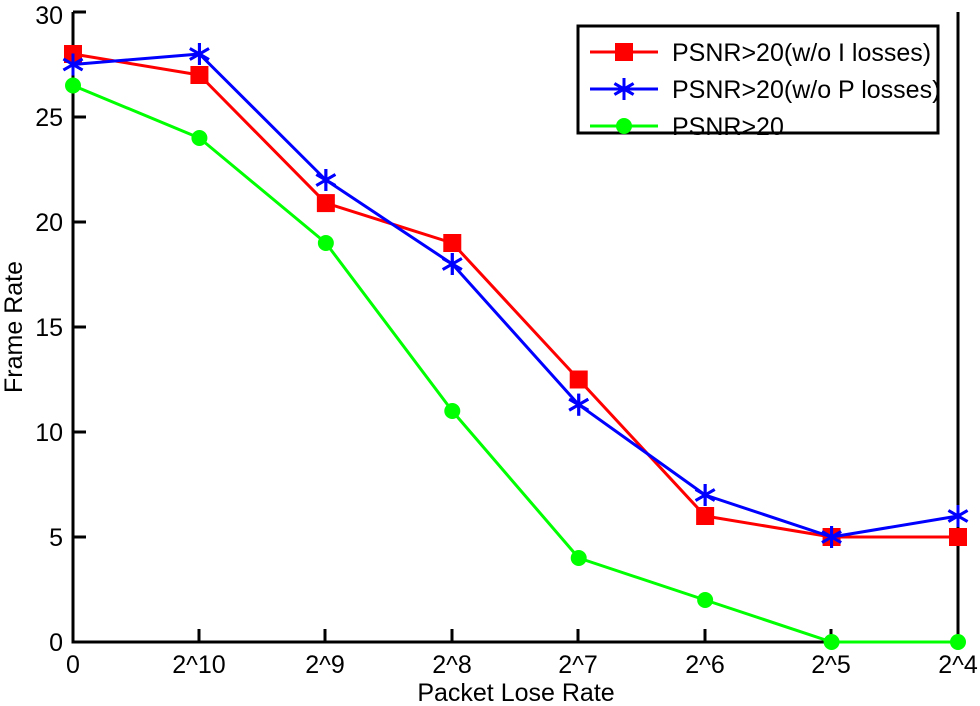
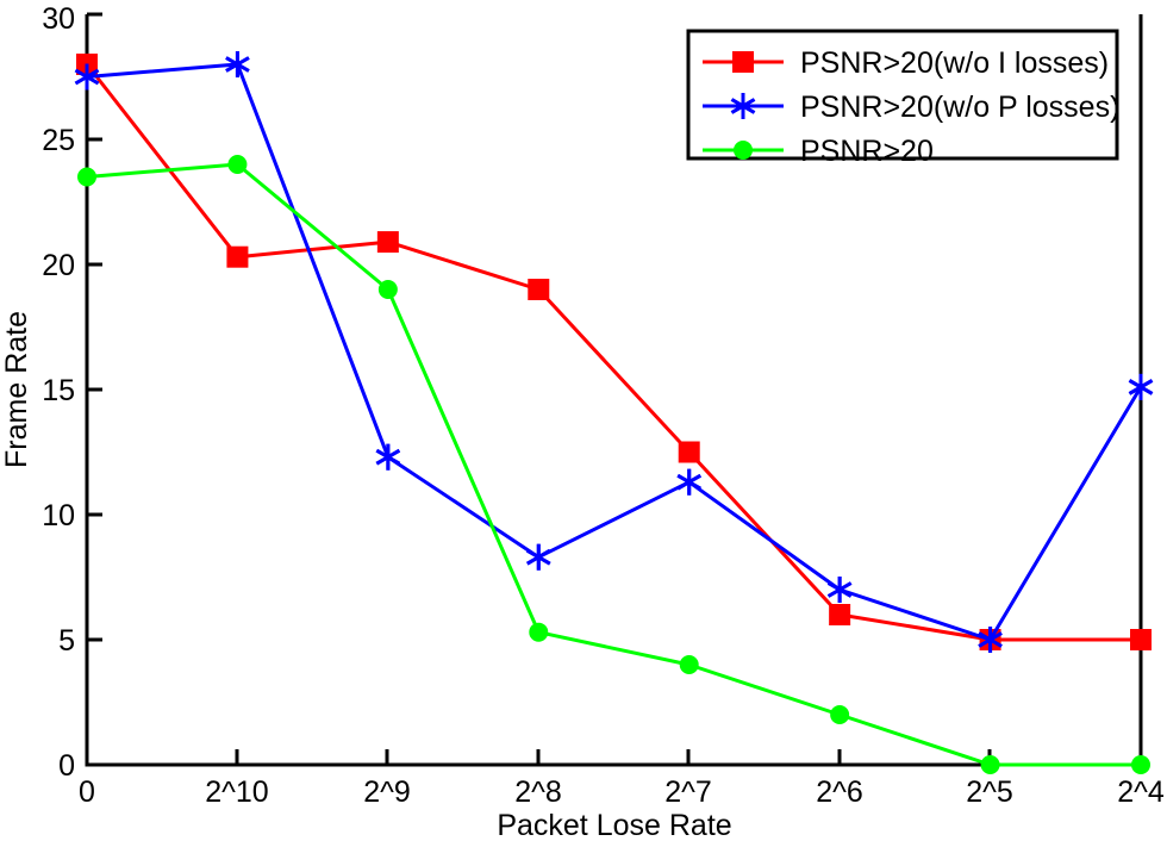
PSNR>20/0: 26.5 -> 23.5
PSNR>20(w/o I losses)/2^10: 27.0 -> 20.3
PSNR>20(w/o P losses)/2^9: 22.0 -> 12.3
PSNR>20(w/o P losses)/2^8: 18.0 -> 8.3
PSNR>20/2^8: 11.0 -> 5.3
PSNR>20(w/o P losses)/2^4: 6.0 -> 15.1
